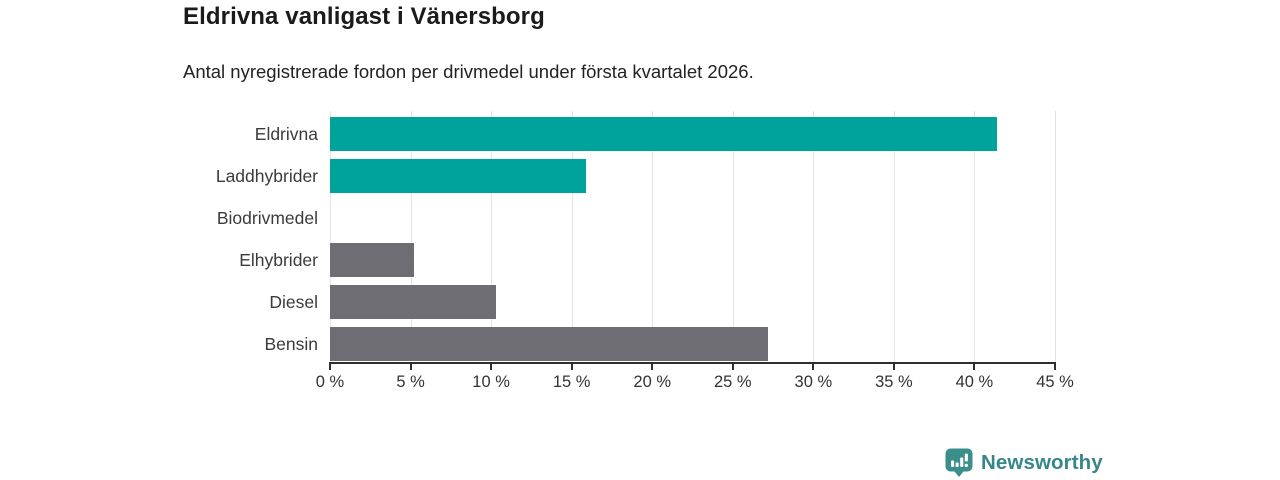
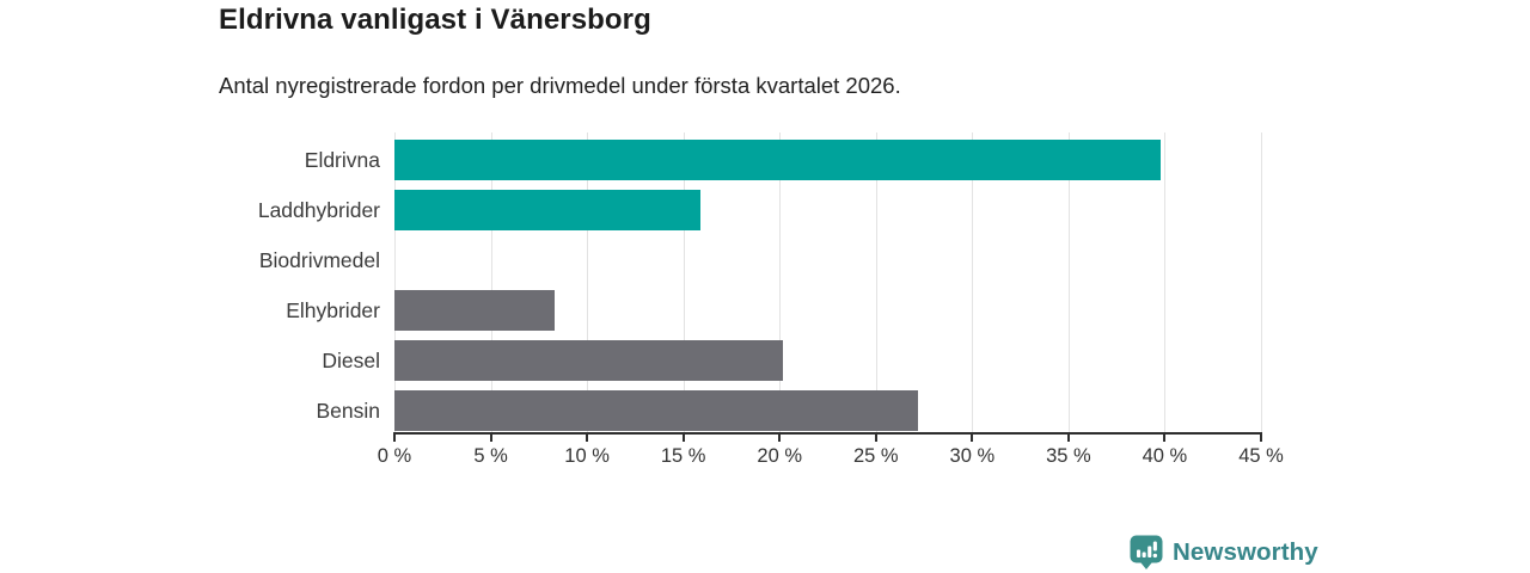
Eldrivna: 41.4% -> 39.8%
Elhybrider: 5.2% -> 8.3%
Diesel: 10.3% -> 20.2%
